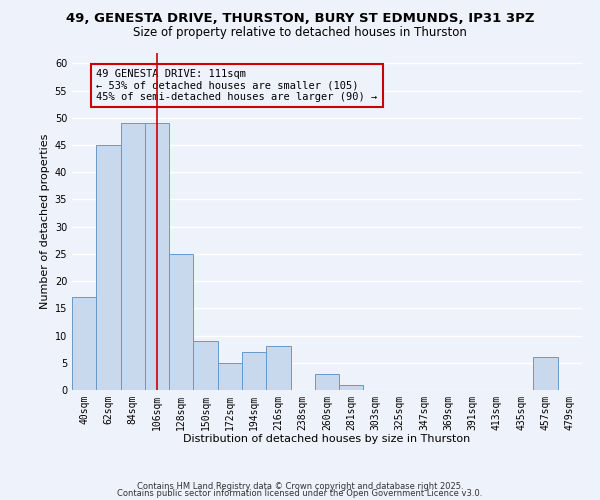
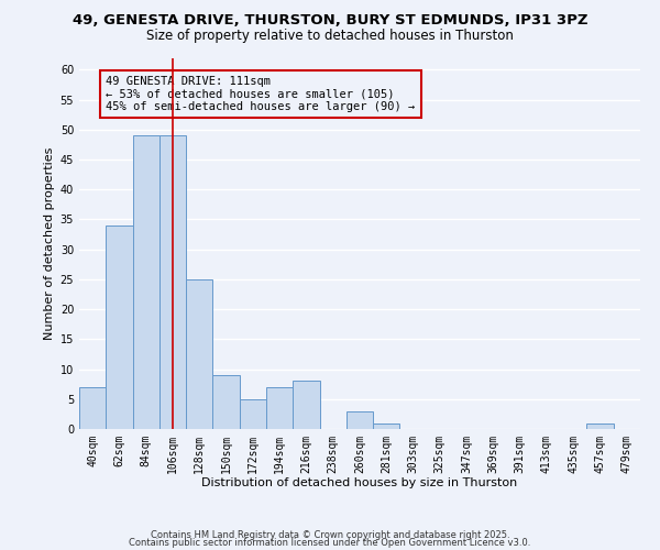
40sqm: 17 -> 7
62sqm: 45 -> 34
457sqm: 6 -> 1
